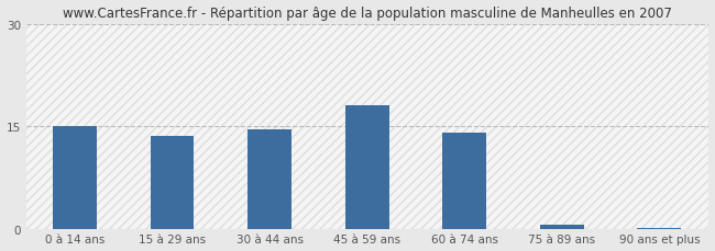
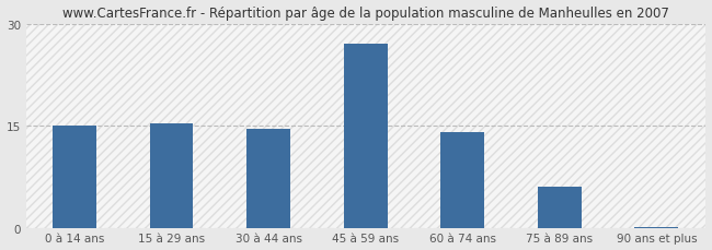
15 à 29 ans: 13.5 -> 15.4
45 à 59 ans: 18.0 -> 27.0
75 à 89 ans: 0.5 -> 6.0
